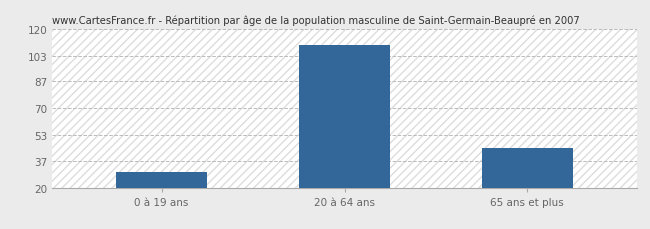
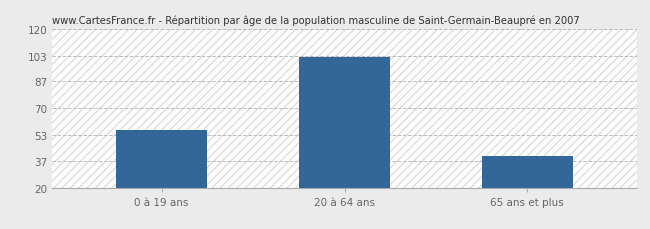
0 à 19 ans: 30 -> 56
20 à 64 ans: 110 -> 102
65 ans et plus: 45 -> 40
